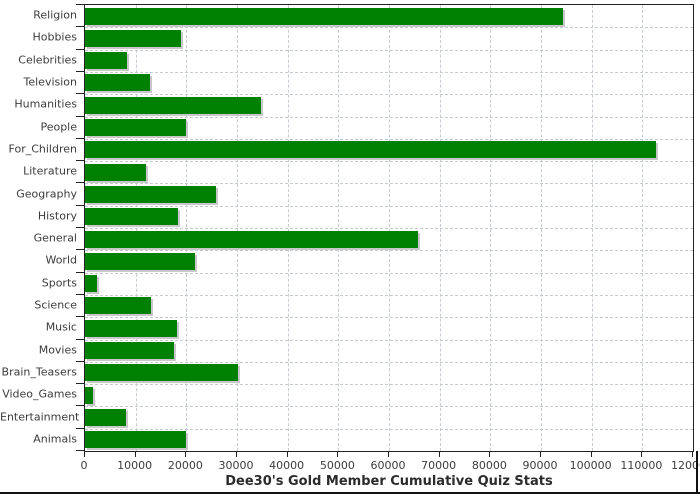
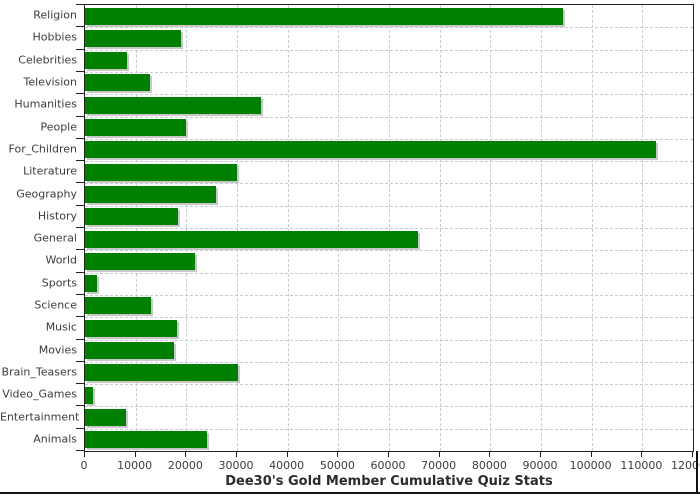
Literature: 12000 -> 30000
Animals: 20000 -> 24000
